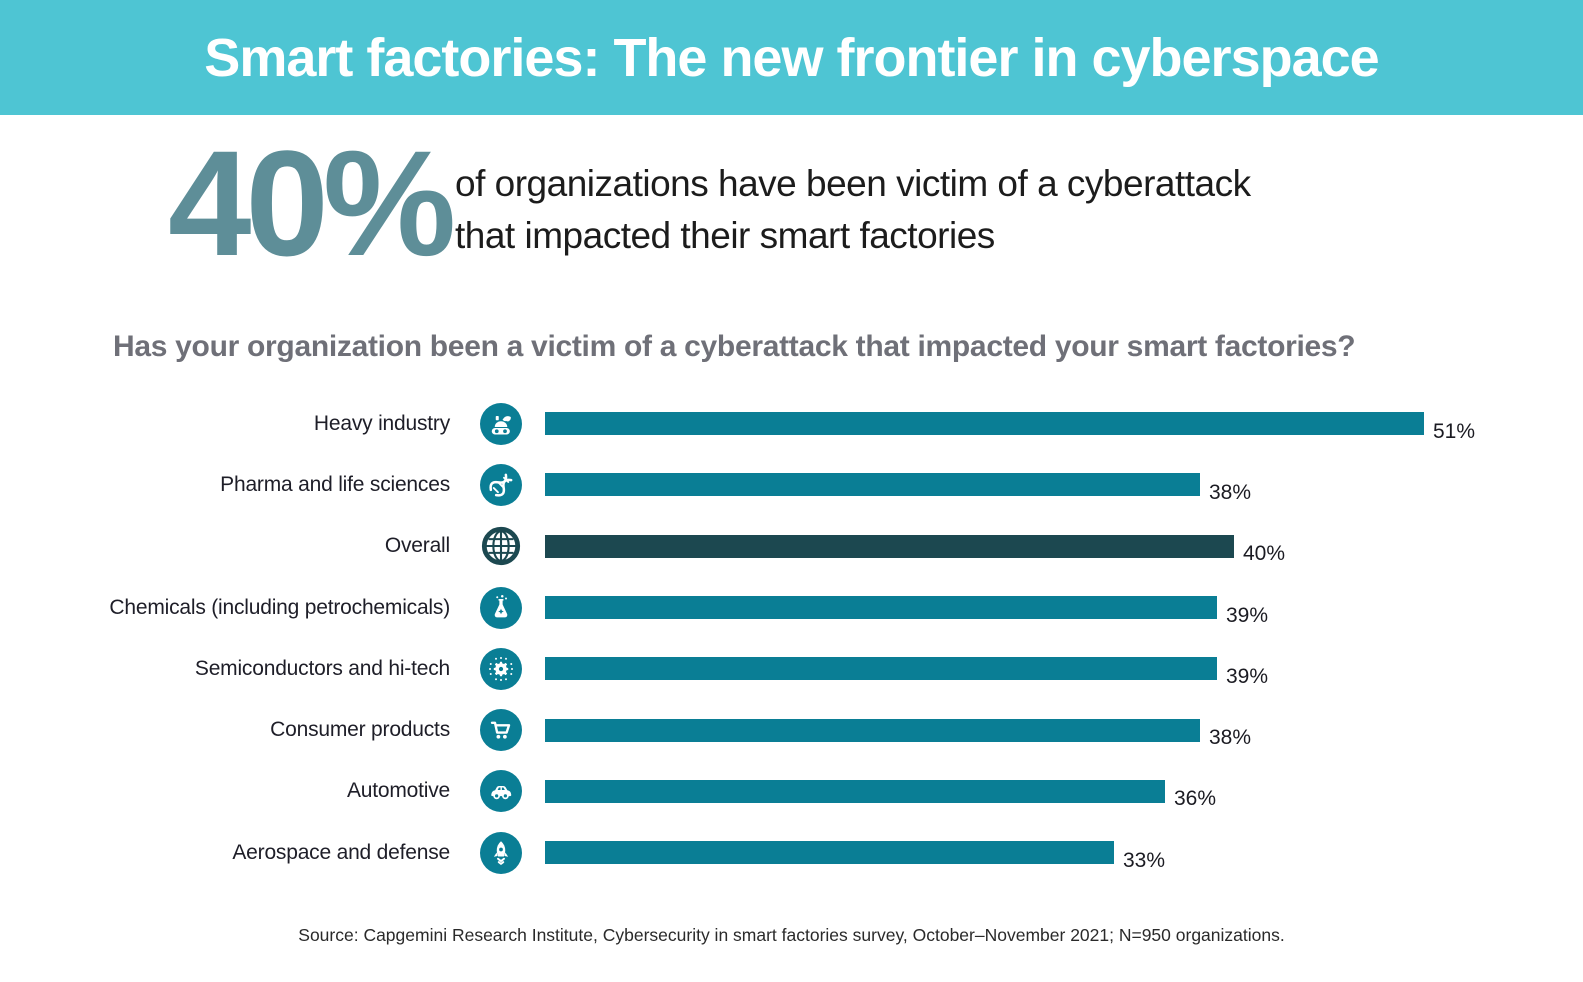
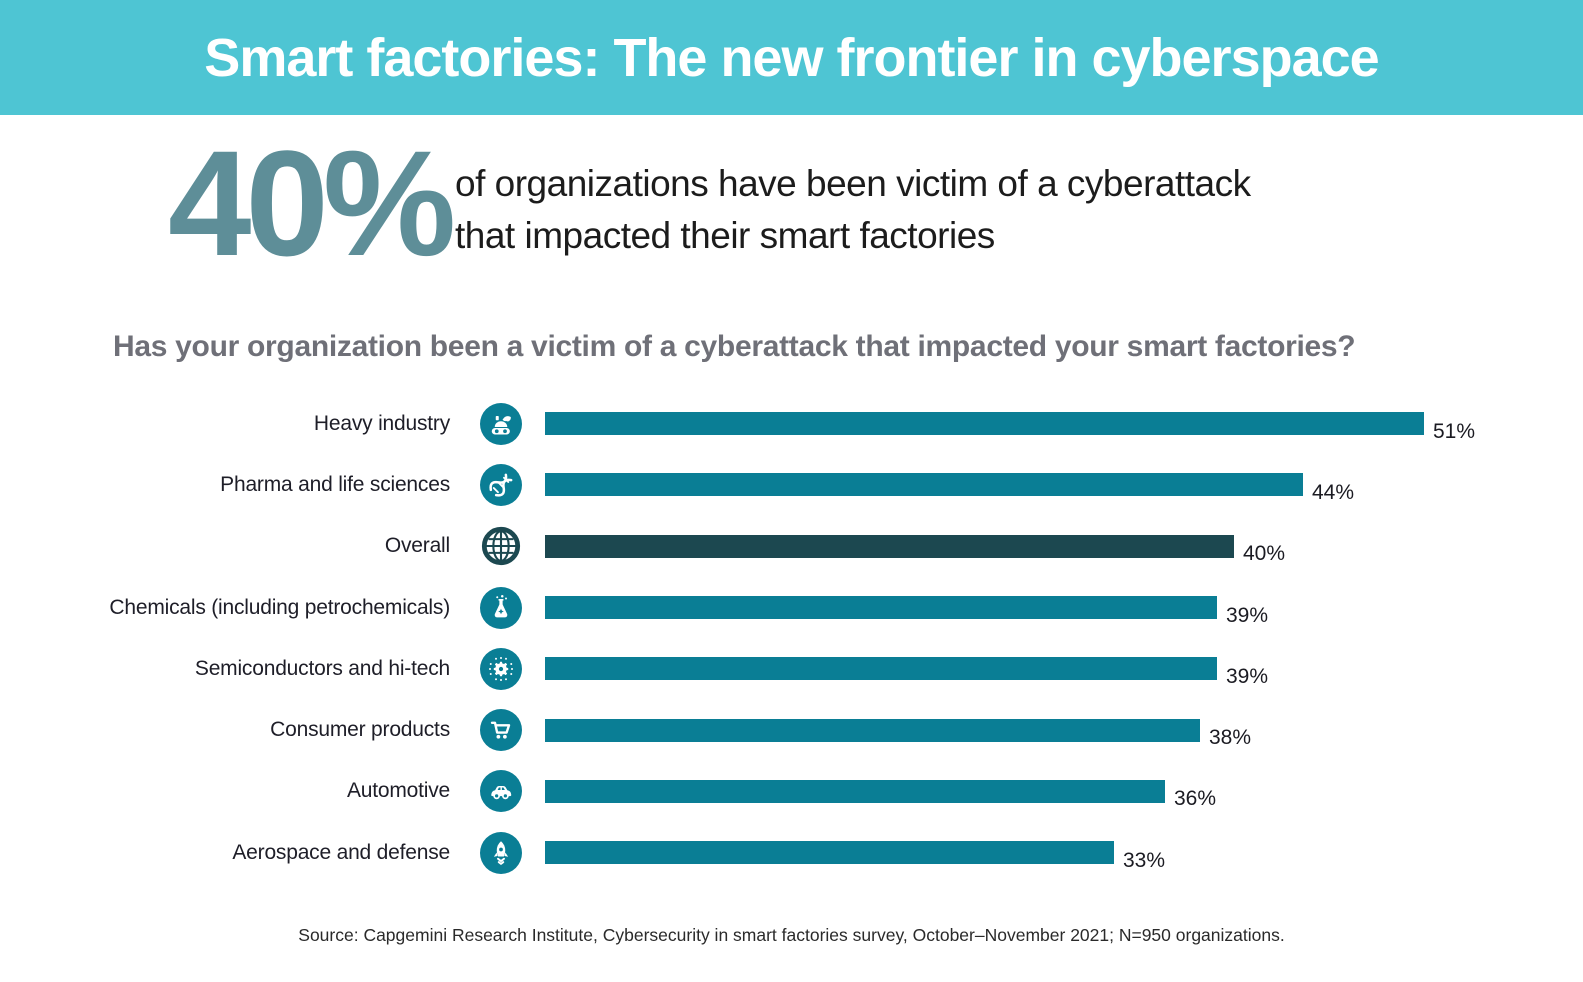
Pharma and life sciences: 38% -> 44%
